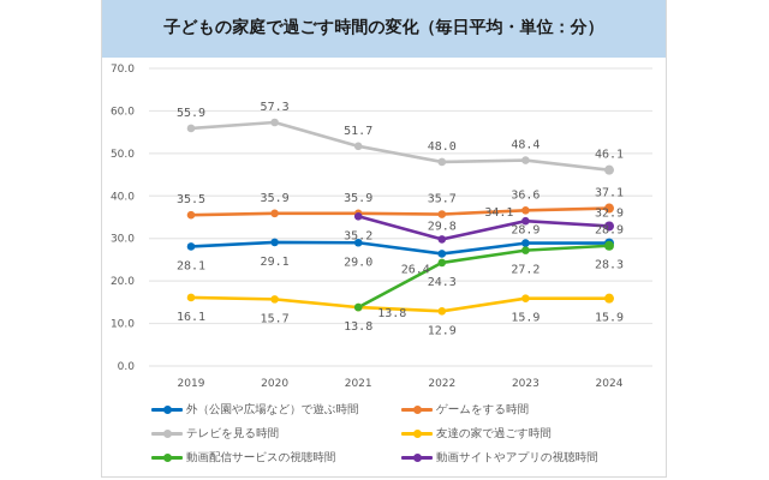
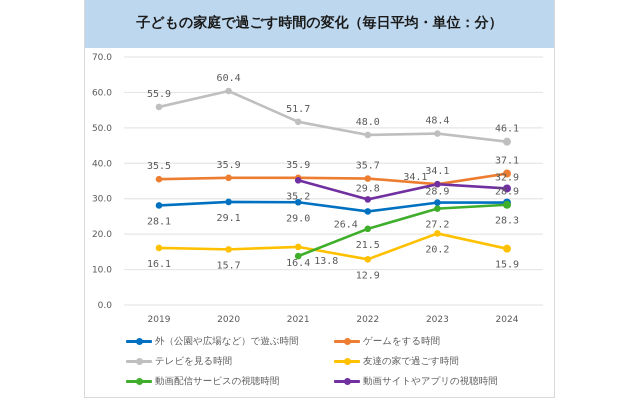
テレビを見る時間/2020: 57.3 -> 60.4
友達の家で過ごす時間/2021: 13.8 -> 16.4
動画配信サービスの視聴時間/2022: 24.3 -> 21.5
ゲームをする時間/2023: 36.6 -> 34.1
友達の家で過ごす時間/2023: 15.9 -> 20.2
